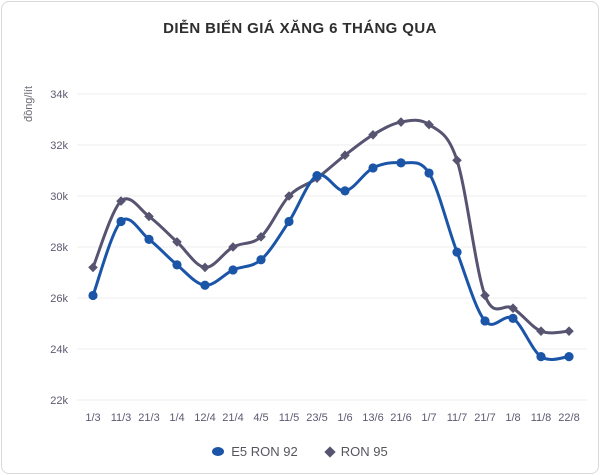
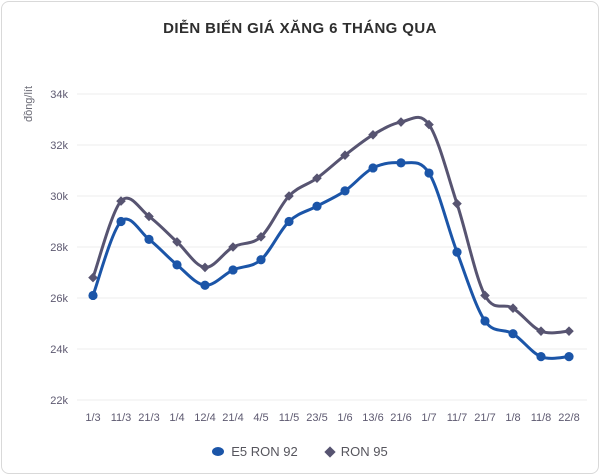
RON 95/1/3: 27.2k -> 26.8k
E5 RON 92/23/5: 30.8k -> 29.6k
RON 95/11/7: 31.4k -> 29.7k
E5 RON 92/1/8: 25.2k -> 24.6k
